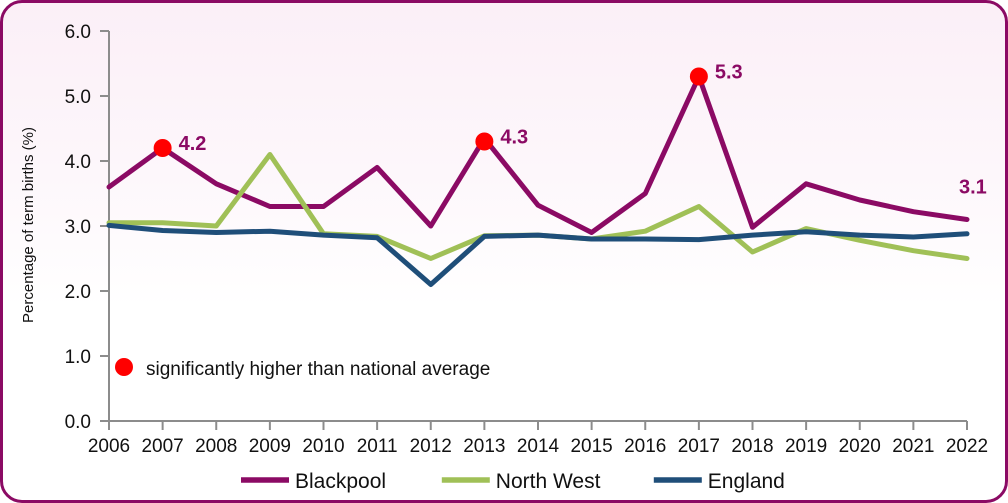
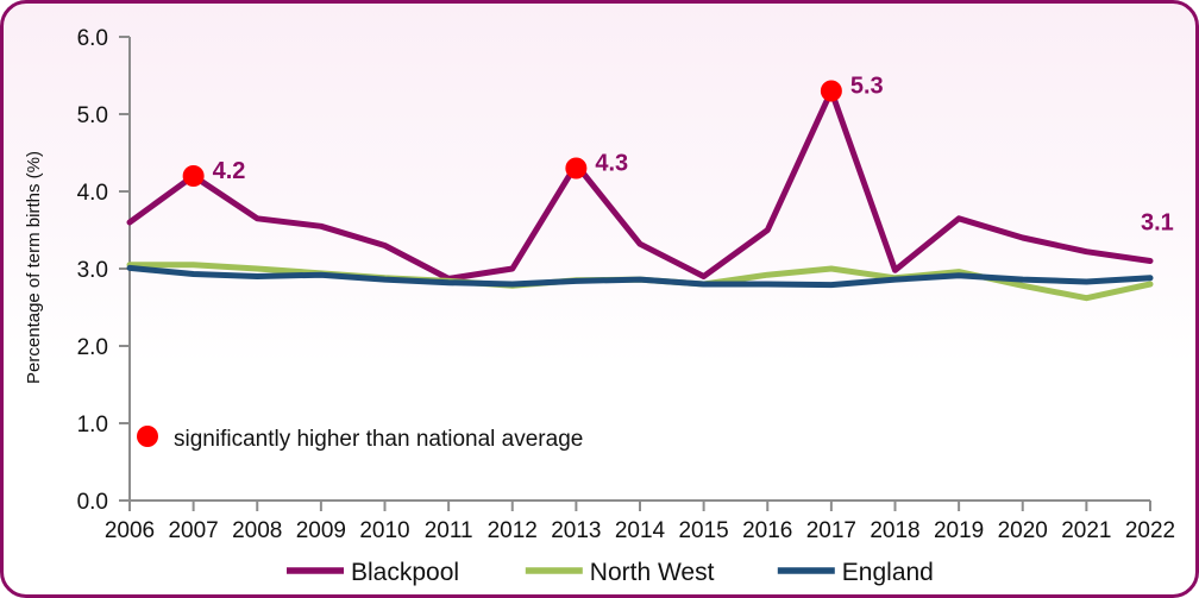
Blackpool/2009: 3.3 -> 3.5
North West/2009: 4.1 -> 2.9
Blackpool/2011: 3.9 -> 2.9
North West/2012: 2.5 -> 2.8
England/2012: 2.1 -> 2.8
North West/2017: 3.3 -> 3.0
North West/2018: 2.6 -> 2.9
North West/2022: 2.5 -> 2.8
